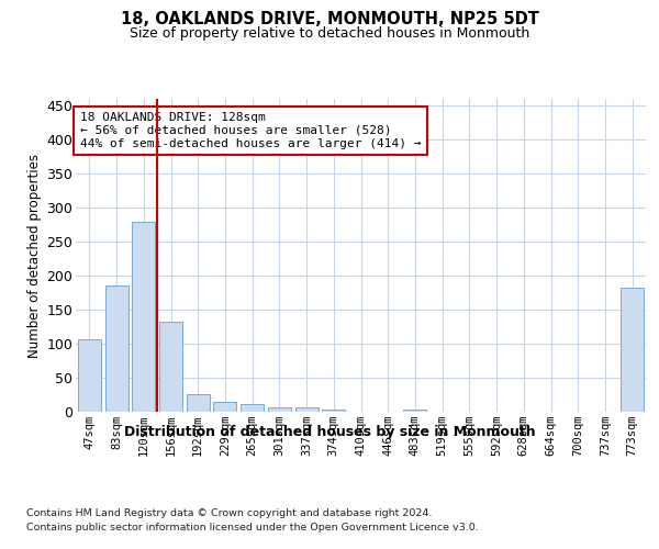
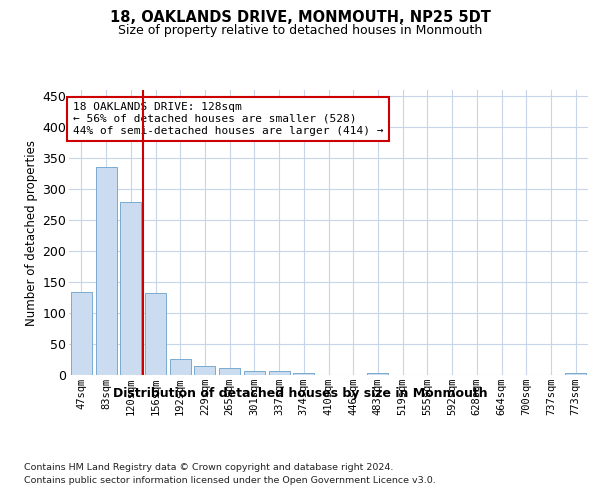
47sqm: 106 -> 134
83sqm: 186 -> 335
773sqm: 182 -> 4
